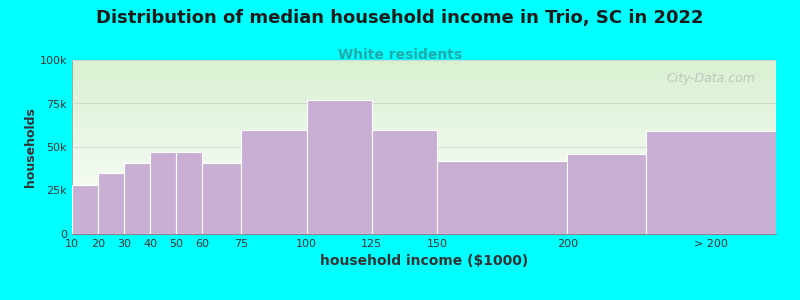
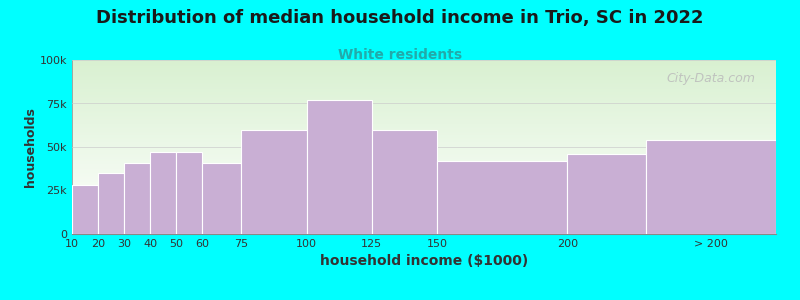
> 200: 59k -> 54k
